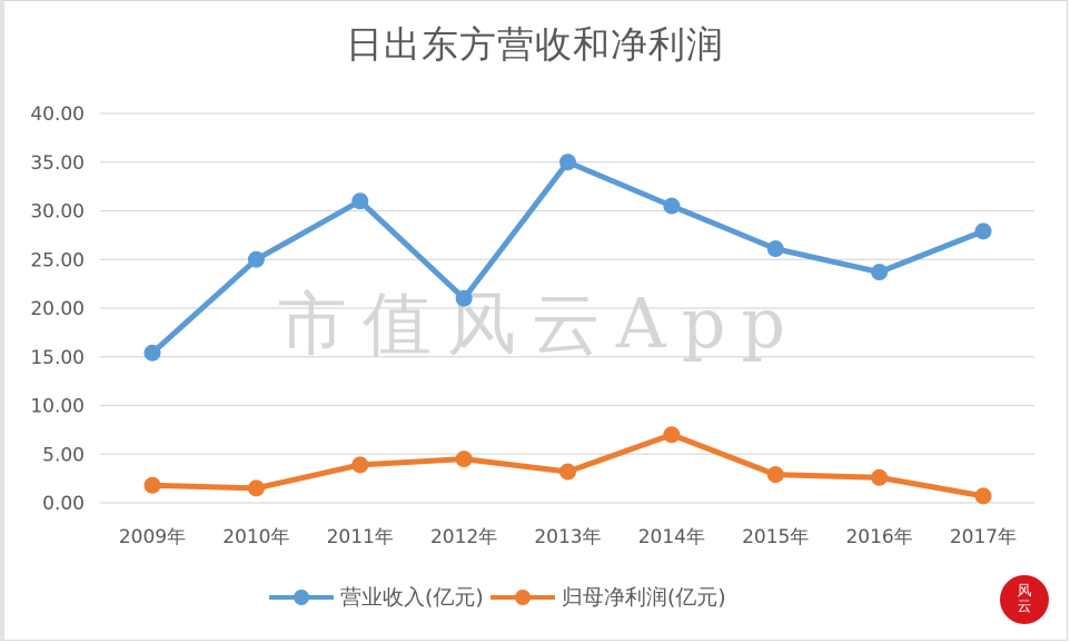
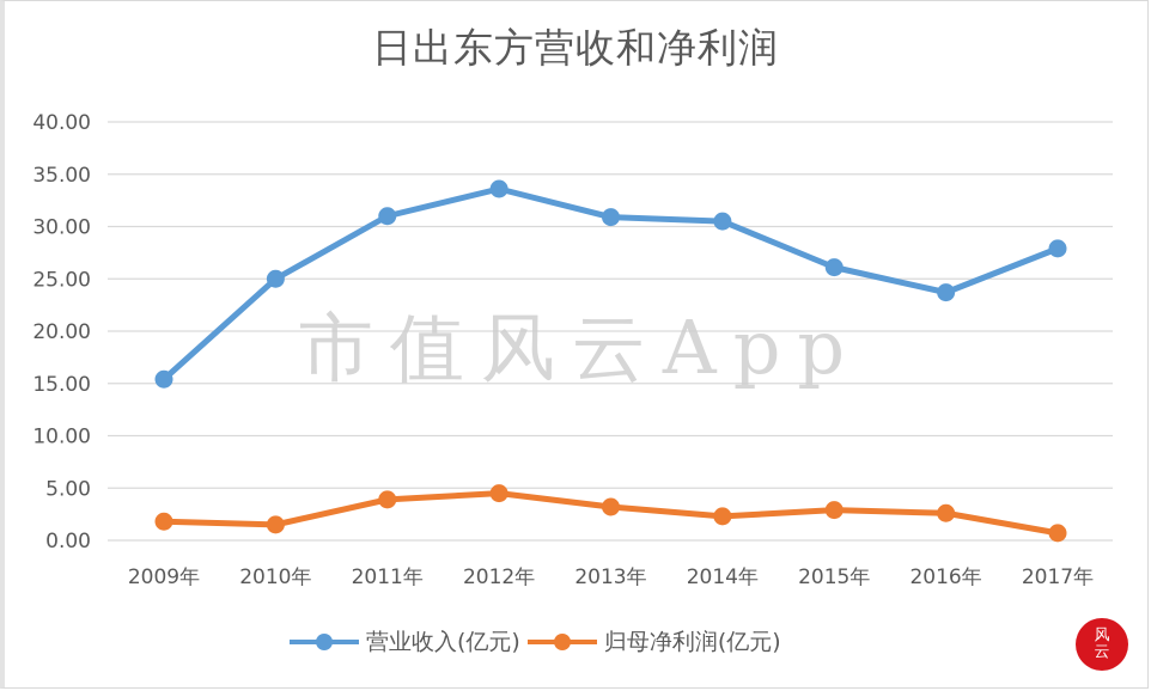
营业收入(亿元)/2012年: 21 -> 34
营业收入(亿元)/2013年: 35 -> 31
归母净利润(亿元)/2014年: 7 -> 2
